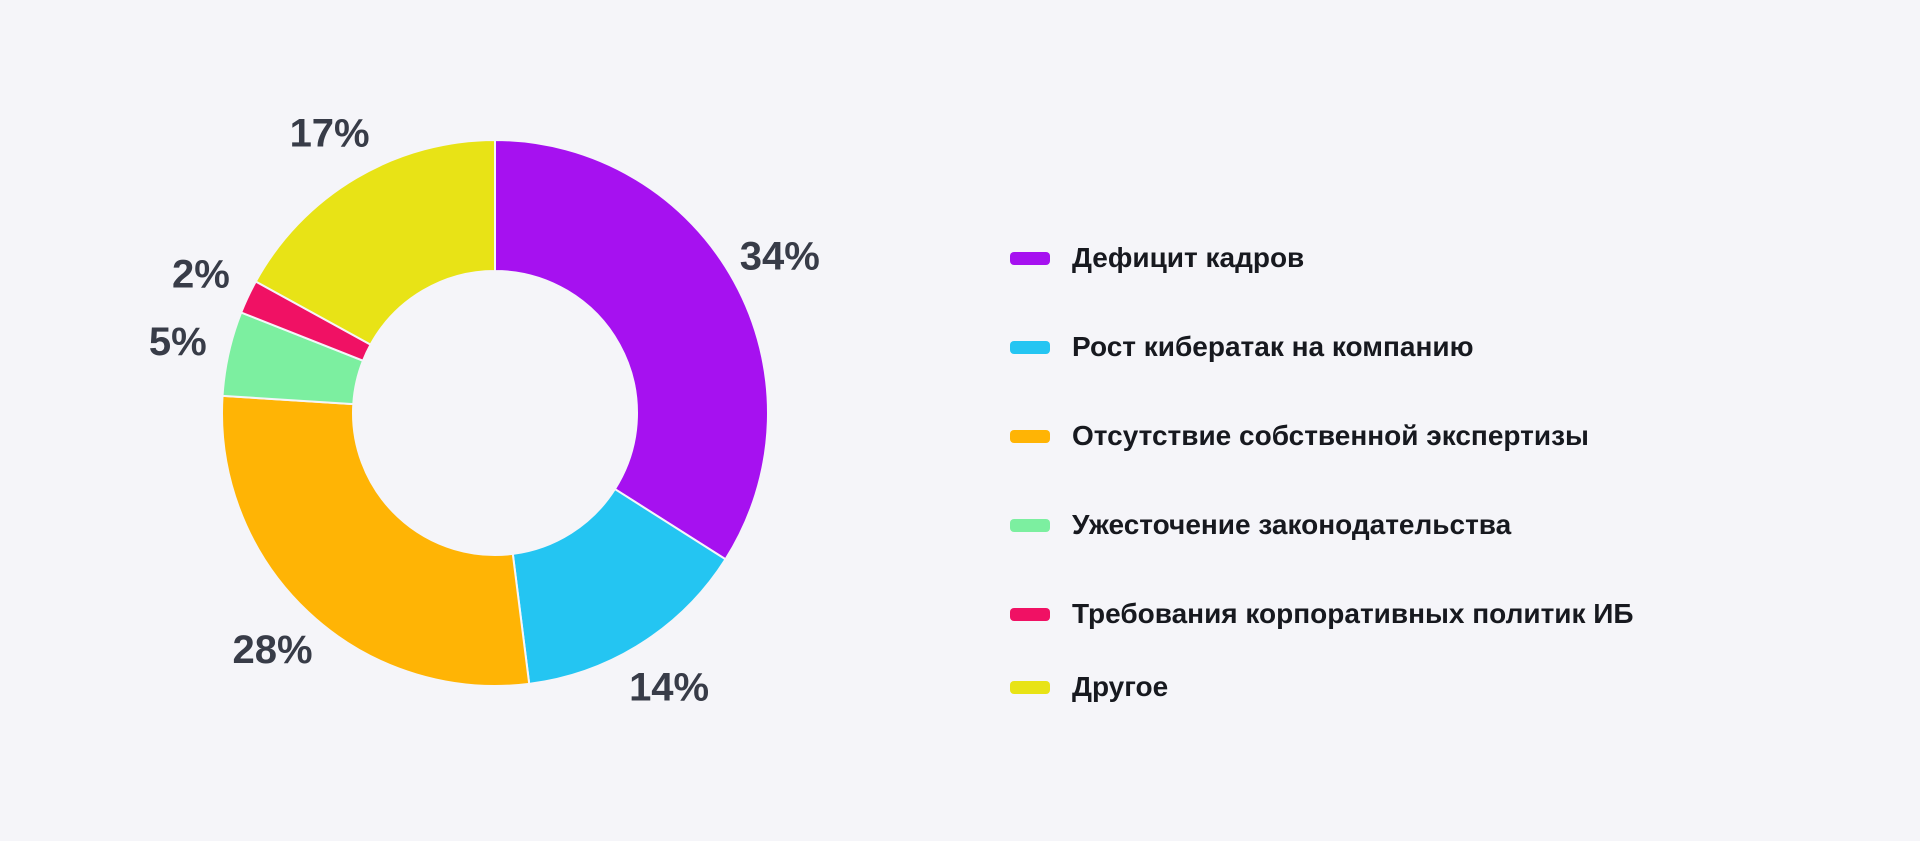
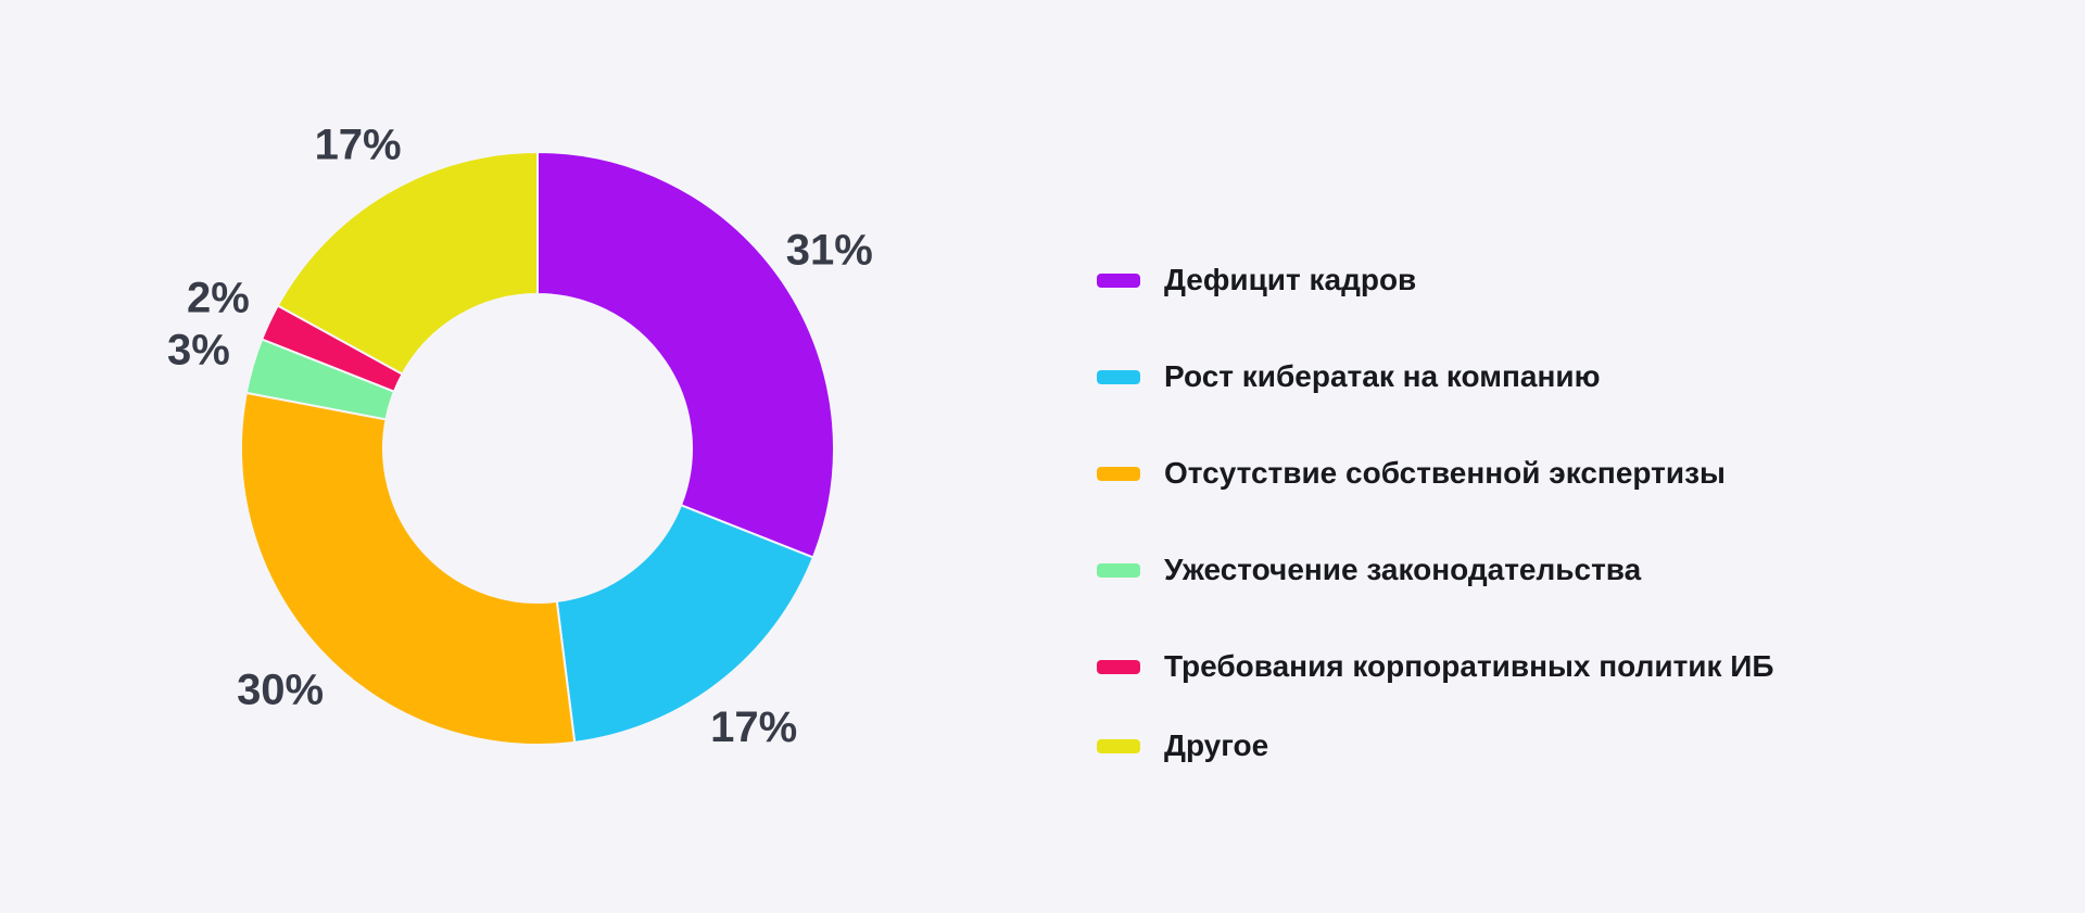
Дефицит кадров: 34% -> 31%
Рост кибератак на компанию: 14% -> 17%
Отсутствие собственной экспертизы: 28% -> 30%
Ужесточение законодательства: 5% -> 3%
